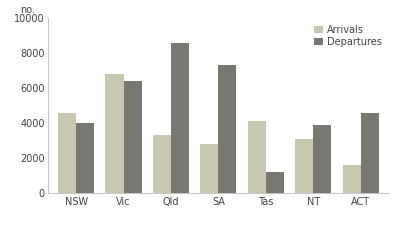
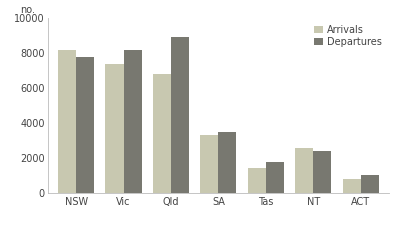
Arrivals/NSW: 4600 -> 8200
Departures/NSW: 4000 -> 7800
Arrivals/Vic: 6800 -> 7400
Departures/Vic: 6400 -> 8200
Arrivals/Qld: 3300 -> 6800
Departures/Qld: 8600 -> 8900
Arrivals/SA: 2800 -> 3300
Departures/SA: 7300 -> 3500
Arrivals/Tas: 4100 -> 1400
Departures/Tas: 1200 -> 1800
Arrivals/NT: 3100 -> 2600
Departures/NT: 3900 -> 2400
Arrivals/ACT: 1600 -> 800
Departures/ACT: 4600 -> 1000
